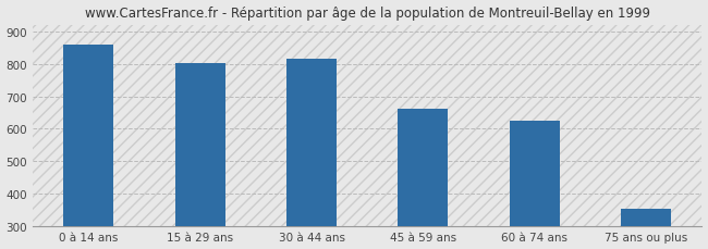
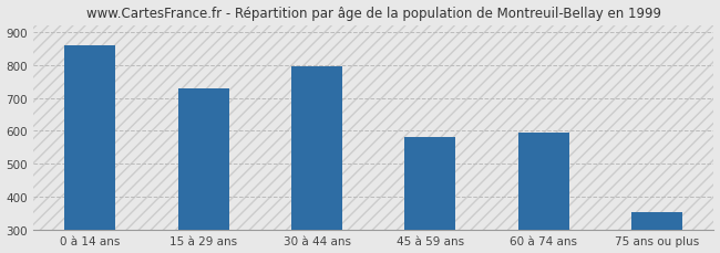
15 à 29 ans: 803 -> 730
30 à 44 ans: 816 -> 795
45 à 59 ans: 661 -> 580
60 à 74 ans: 625 -> 595
